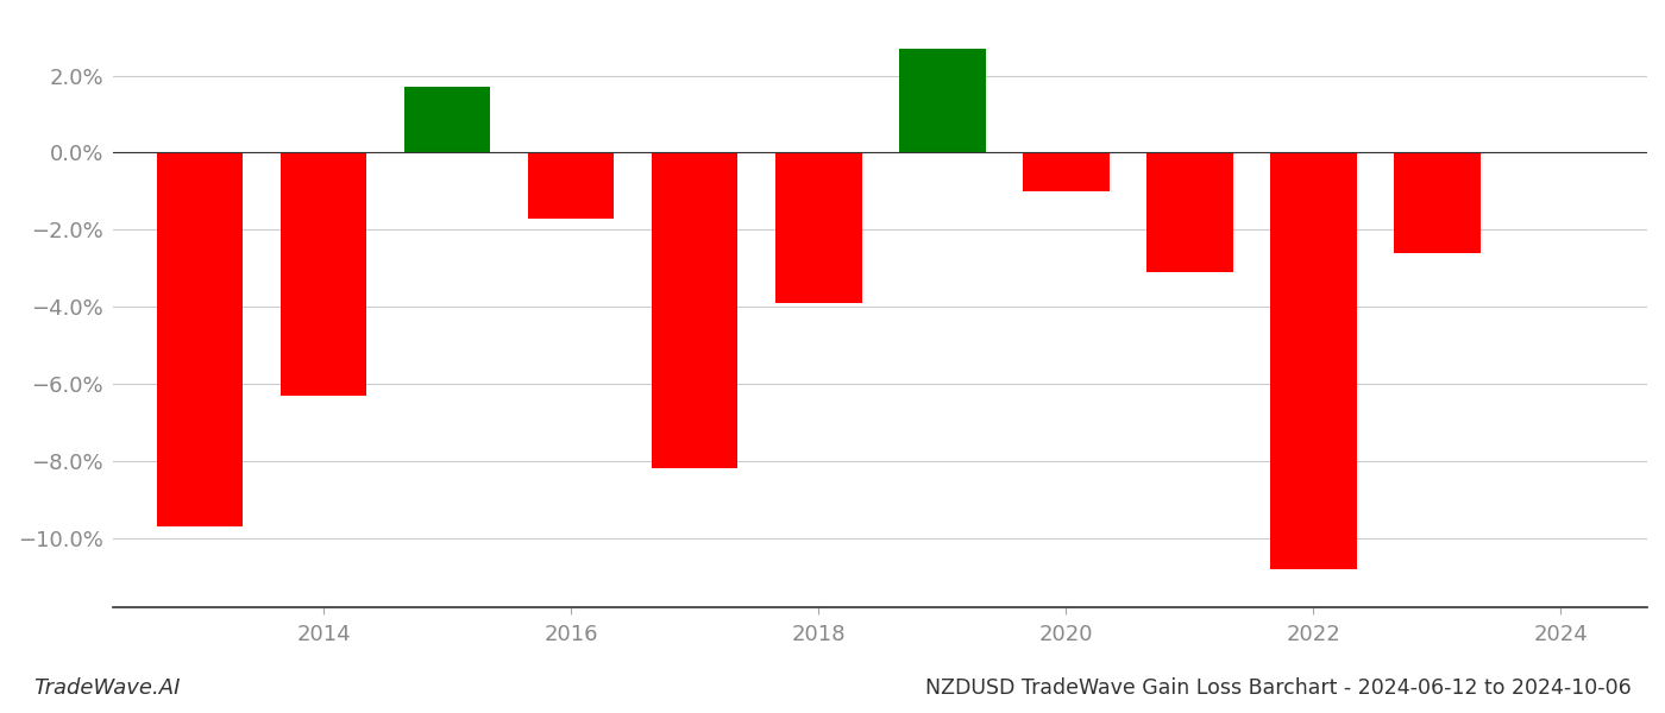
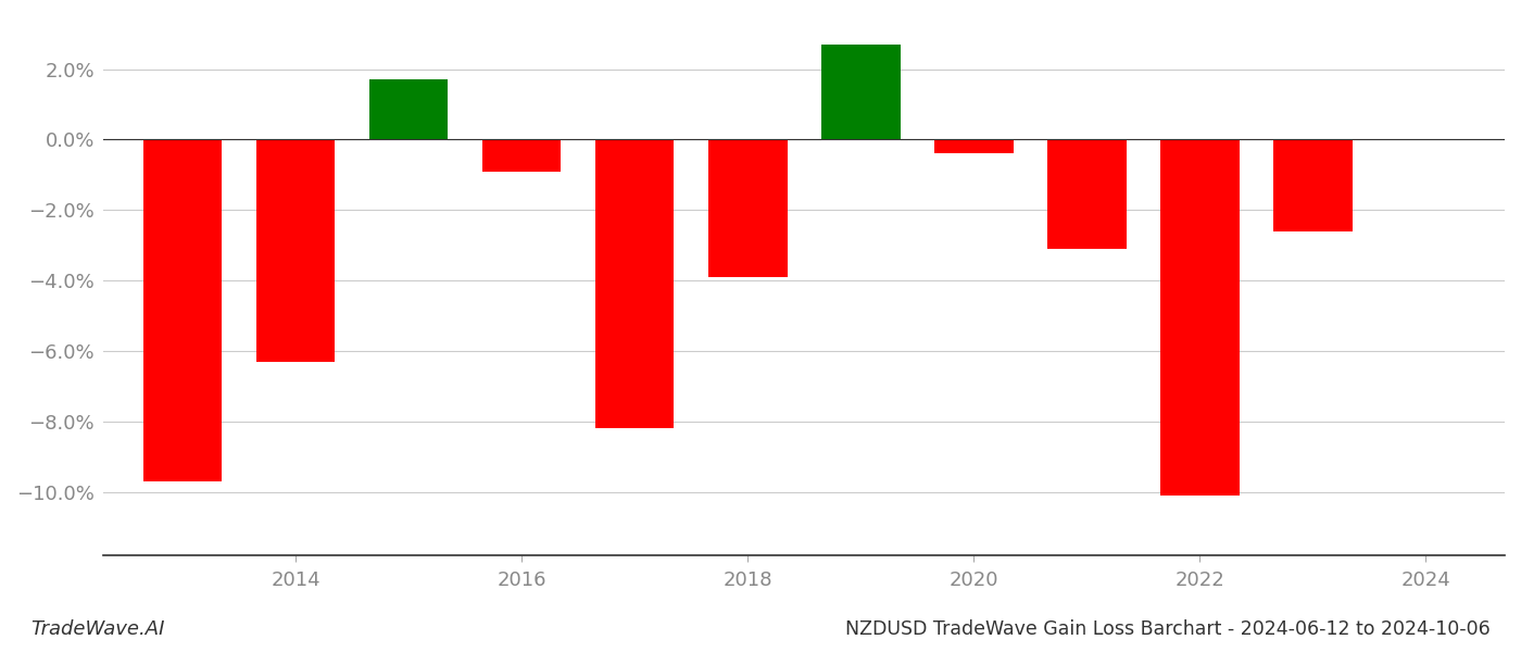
2016: -1.7% -> -0.9%
2020: -1.0% -> -0.4%
2022: -10.8% -> -10.1%
